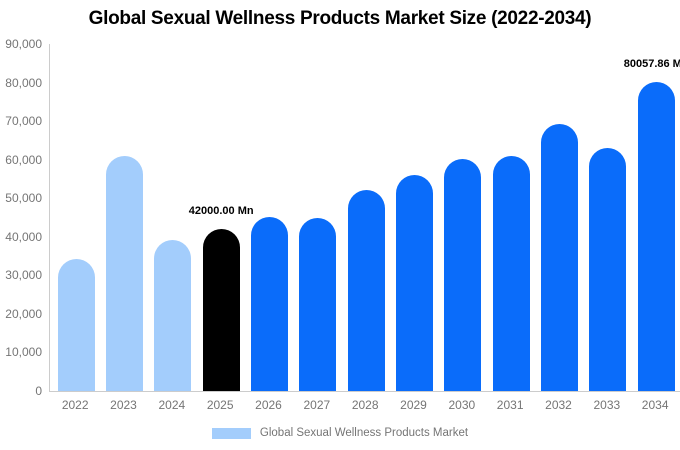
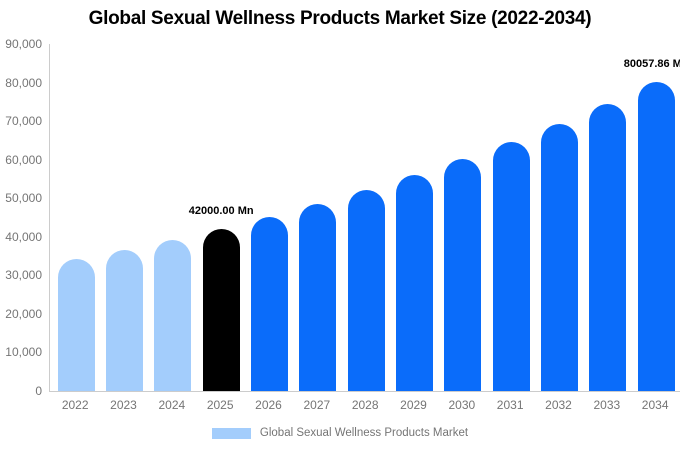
2023: 61000 -> 37000
2027: 45000 -> 48000
2031: 61000 -> 65000
2033: 63000 -> 75000
